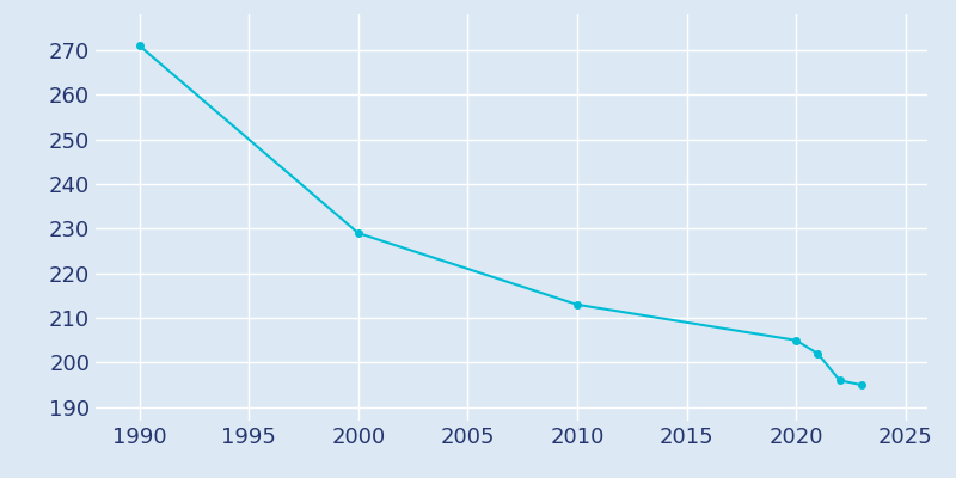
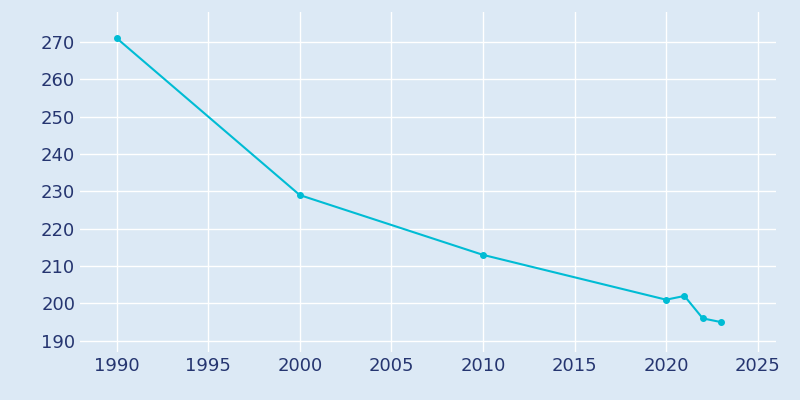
2020: 205 -> 201
